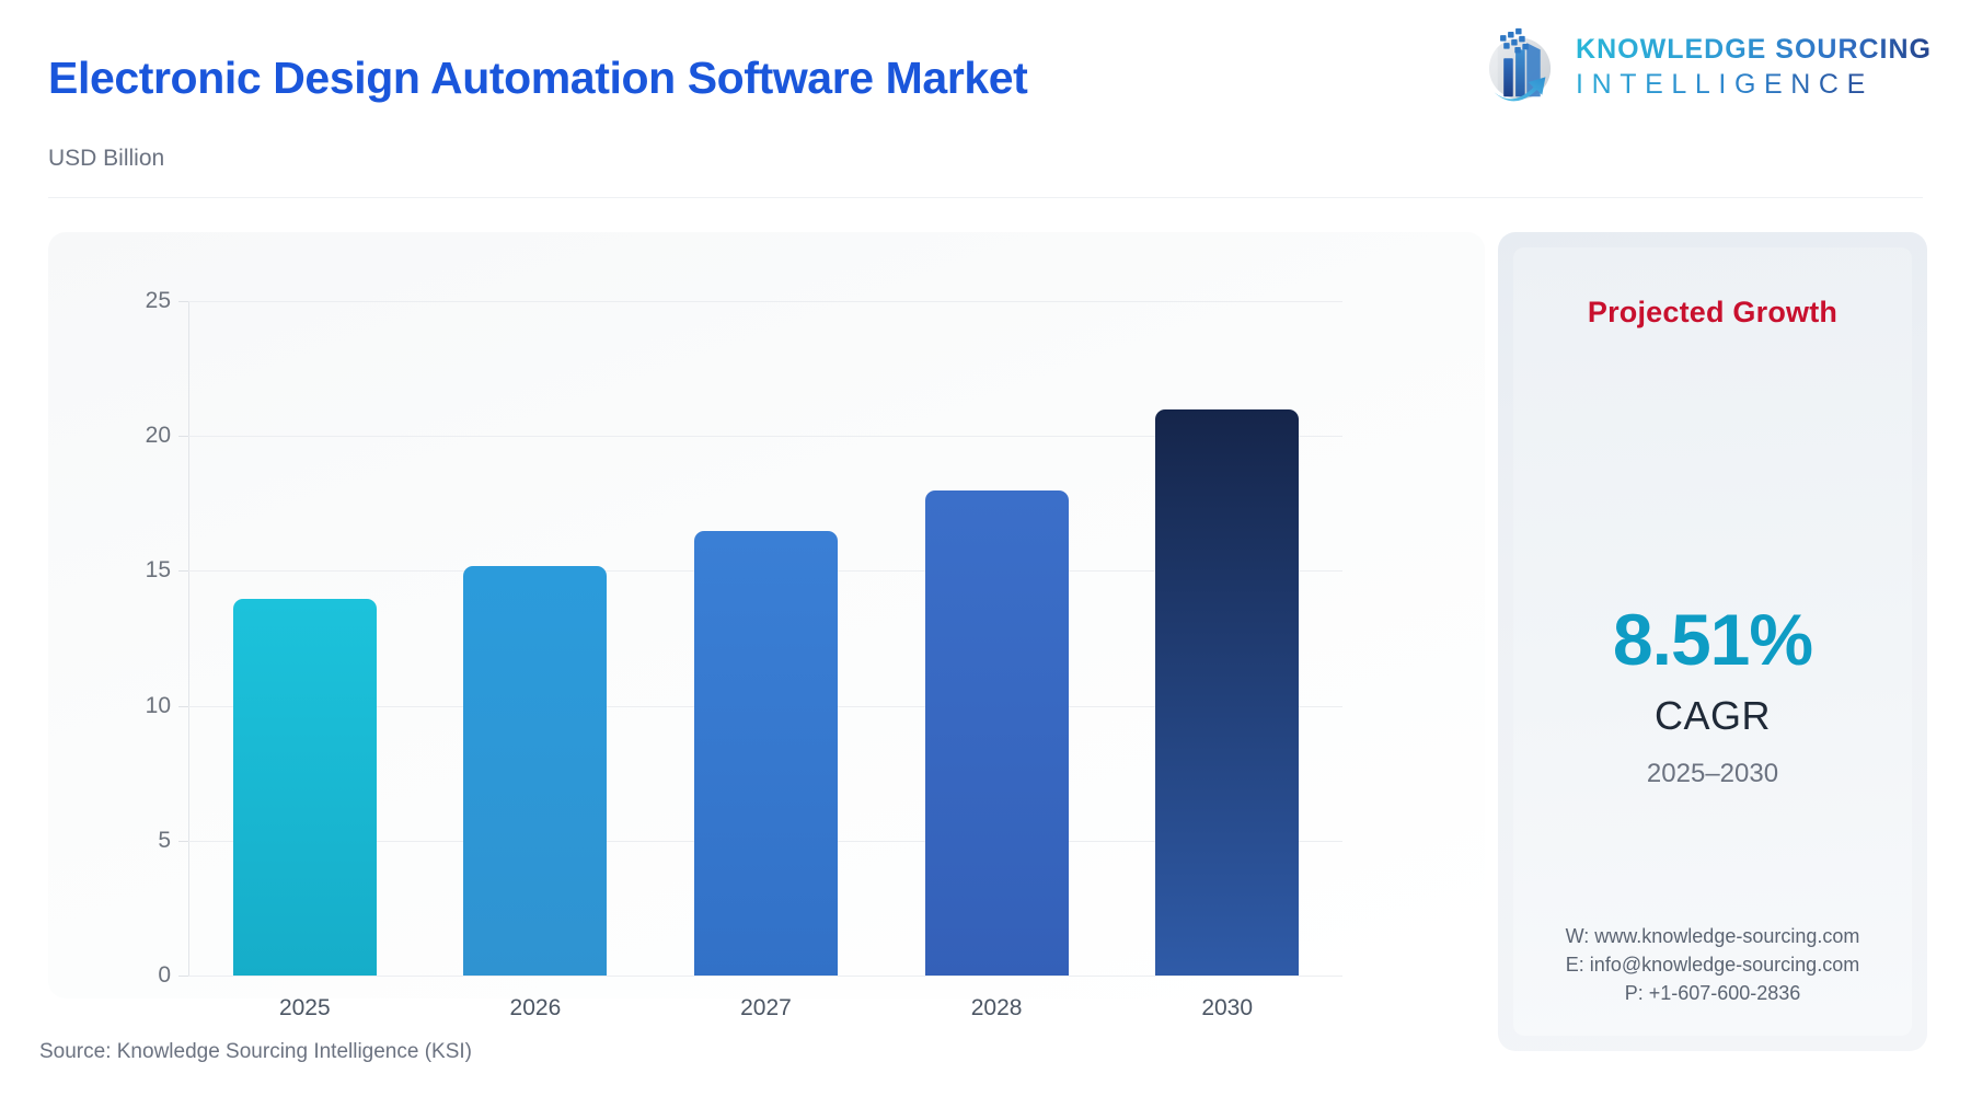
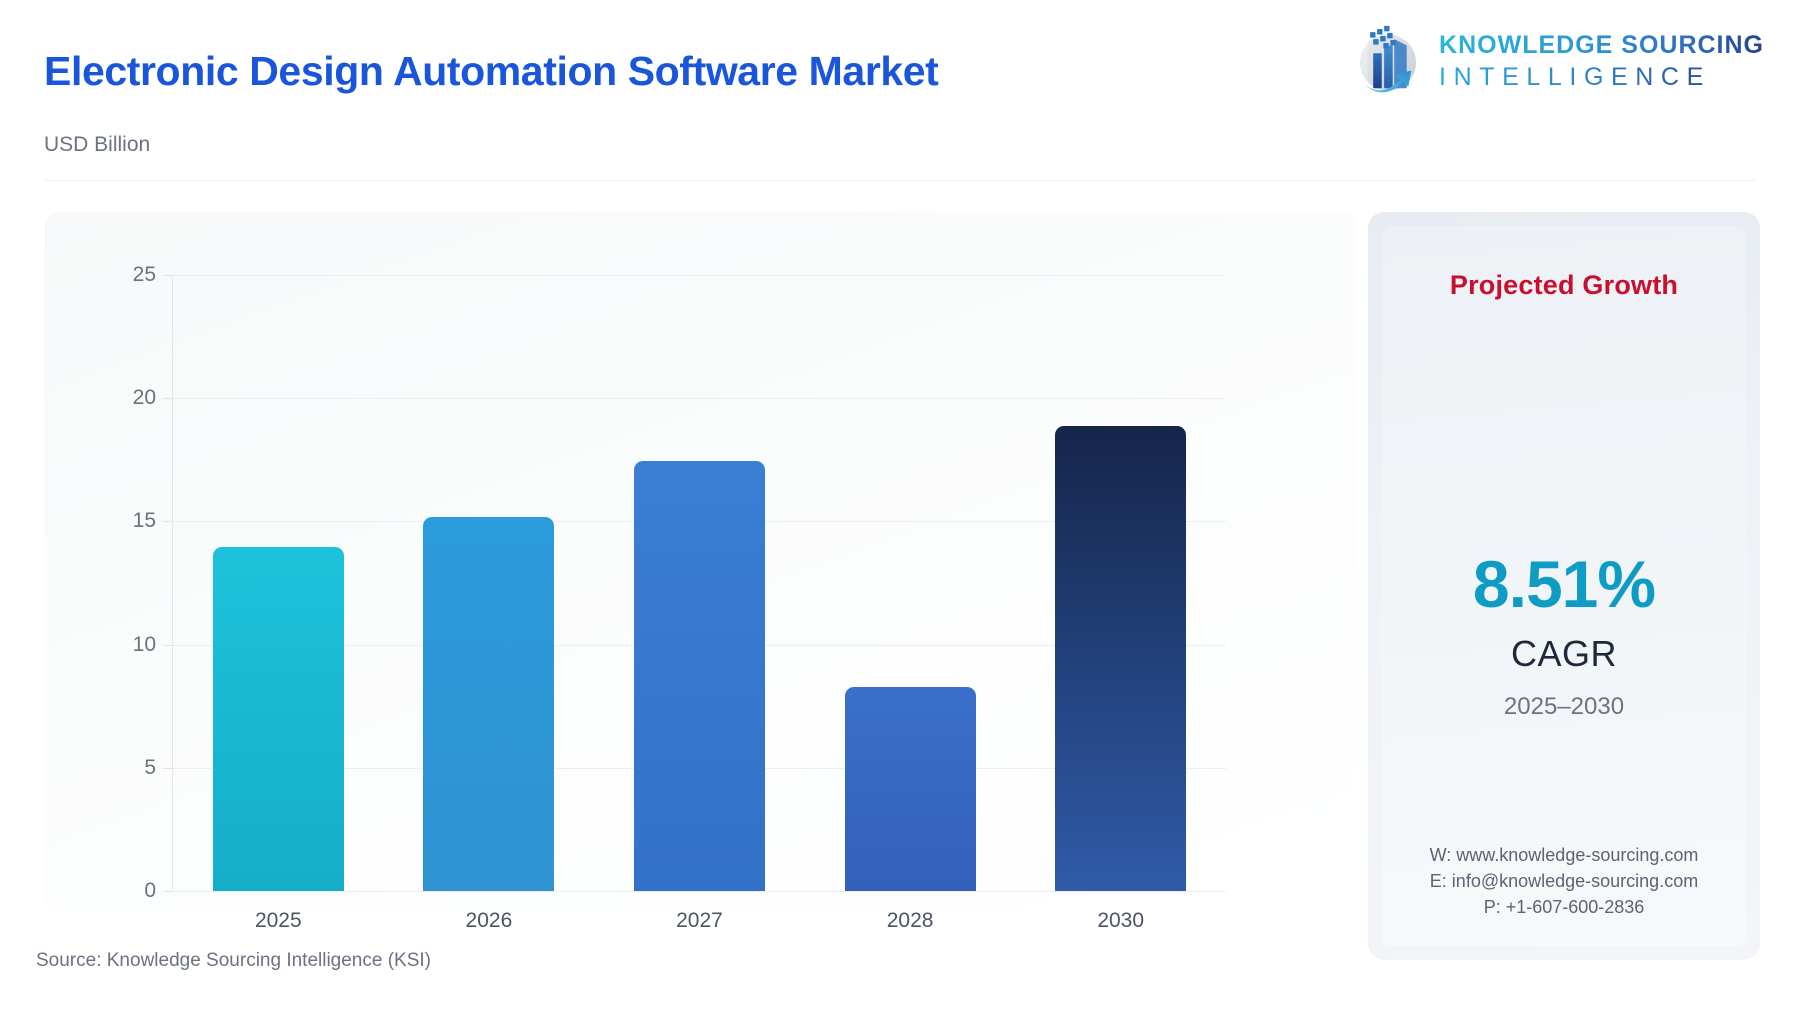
2027: 16.5 -> 17.5
2028: 18.0 -> 8.3
2030: 21.0 -> 18.9
